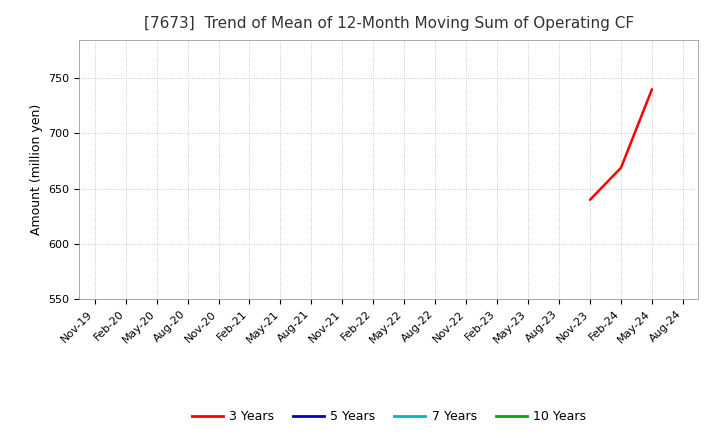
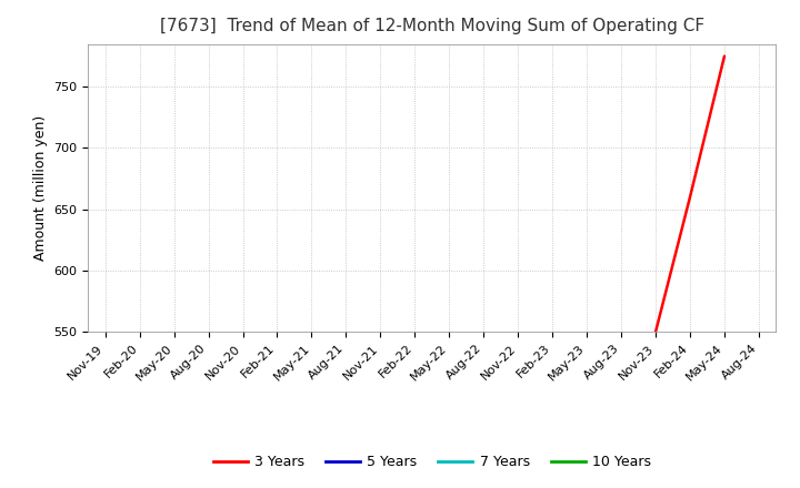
Nov-23: 640 -> 550
Feb-24: 669 -> 660
May-24: 740 -> 775
